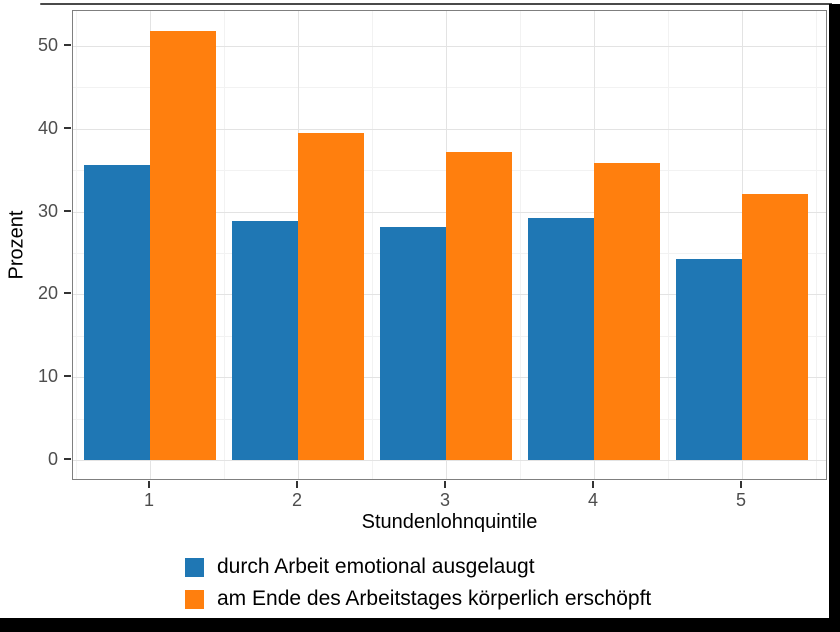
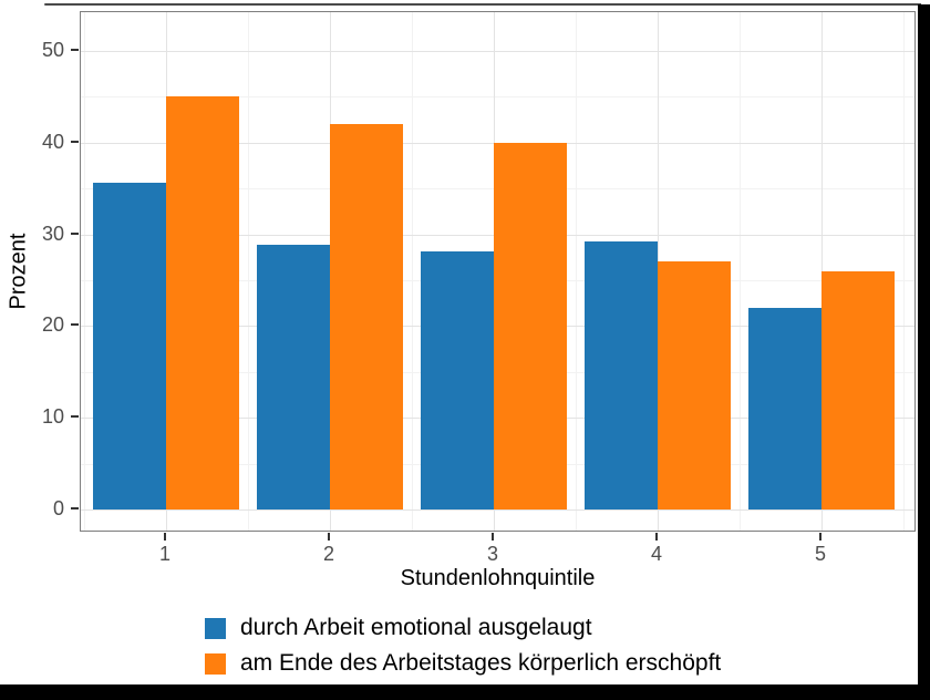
am Ende des Arbeitstages körperlich erschöpft/1: 52 -> 45
am Ende des Arbeitstages körperlich erschöpft/2: 40 -> 42
am Ende des Arbeitstages körperlich erschöpft/3: 37 -> 40
am Ende des Arbeitstages körperlich erschöpft/4: 36 -> 27
durch Arbeit emotional ausgelaugt/5: 24 -> 22
am Ende des Arbeitstages körperlich erschöpft/5: 32 -> 26
